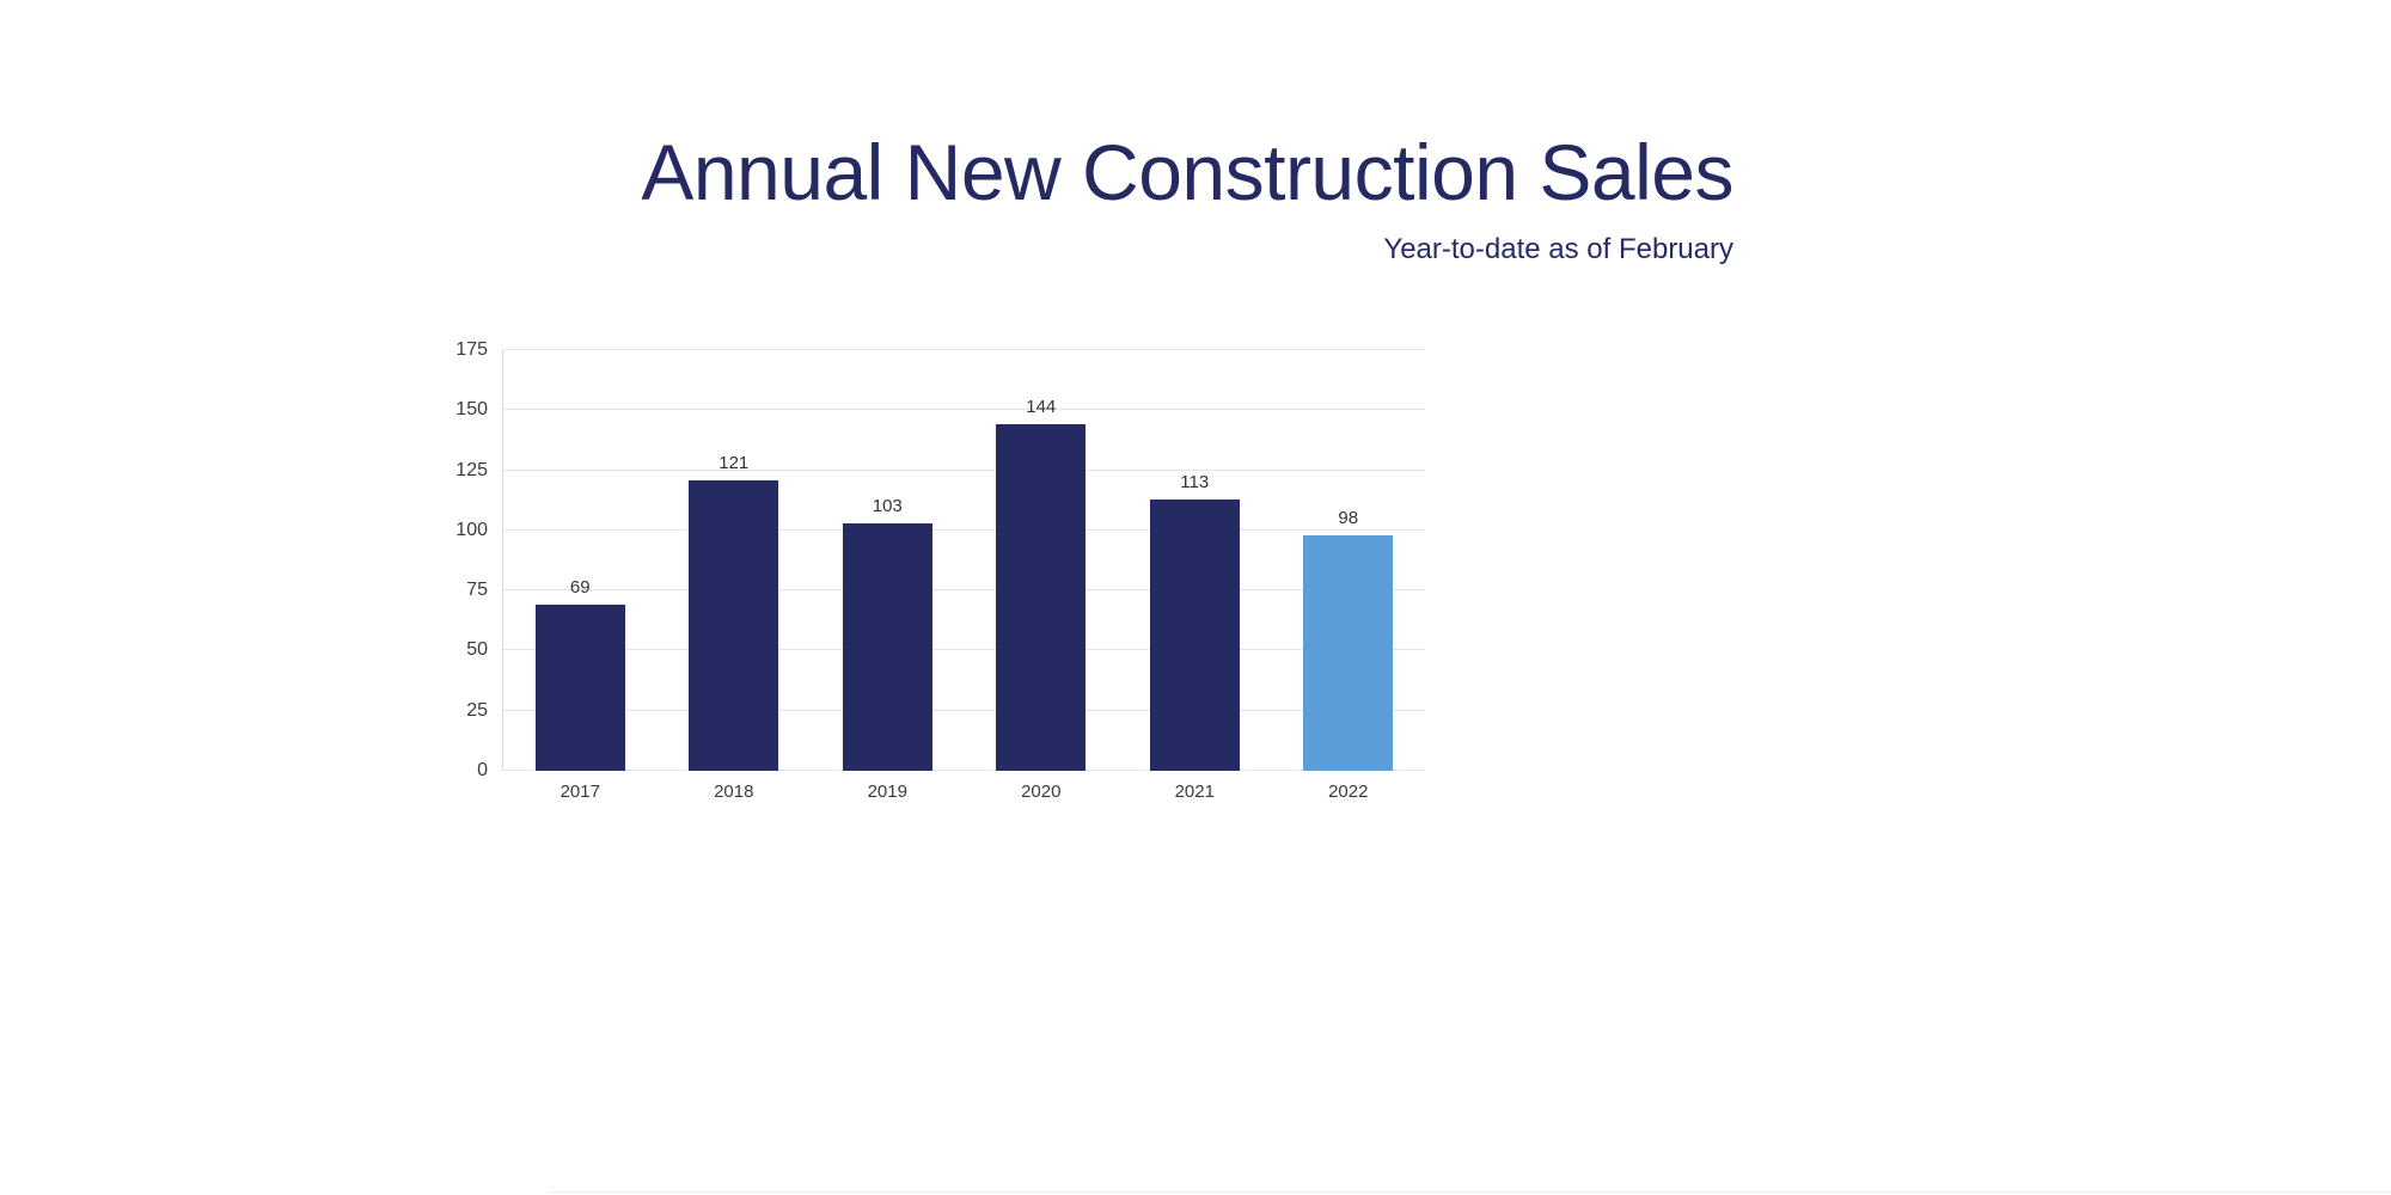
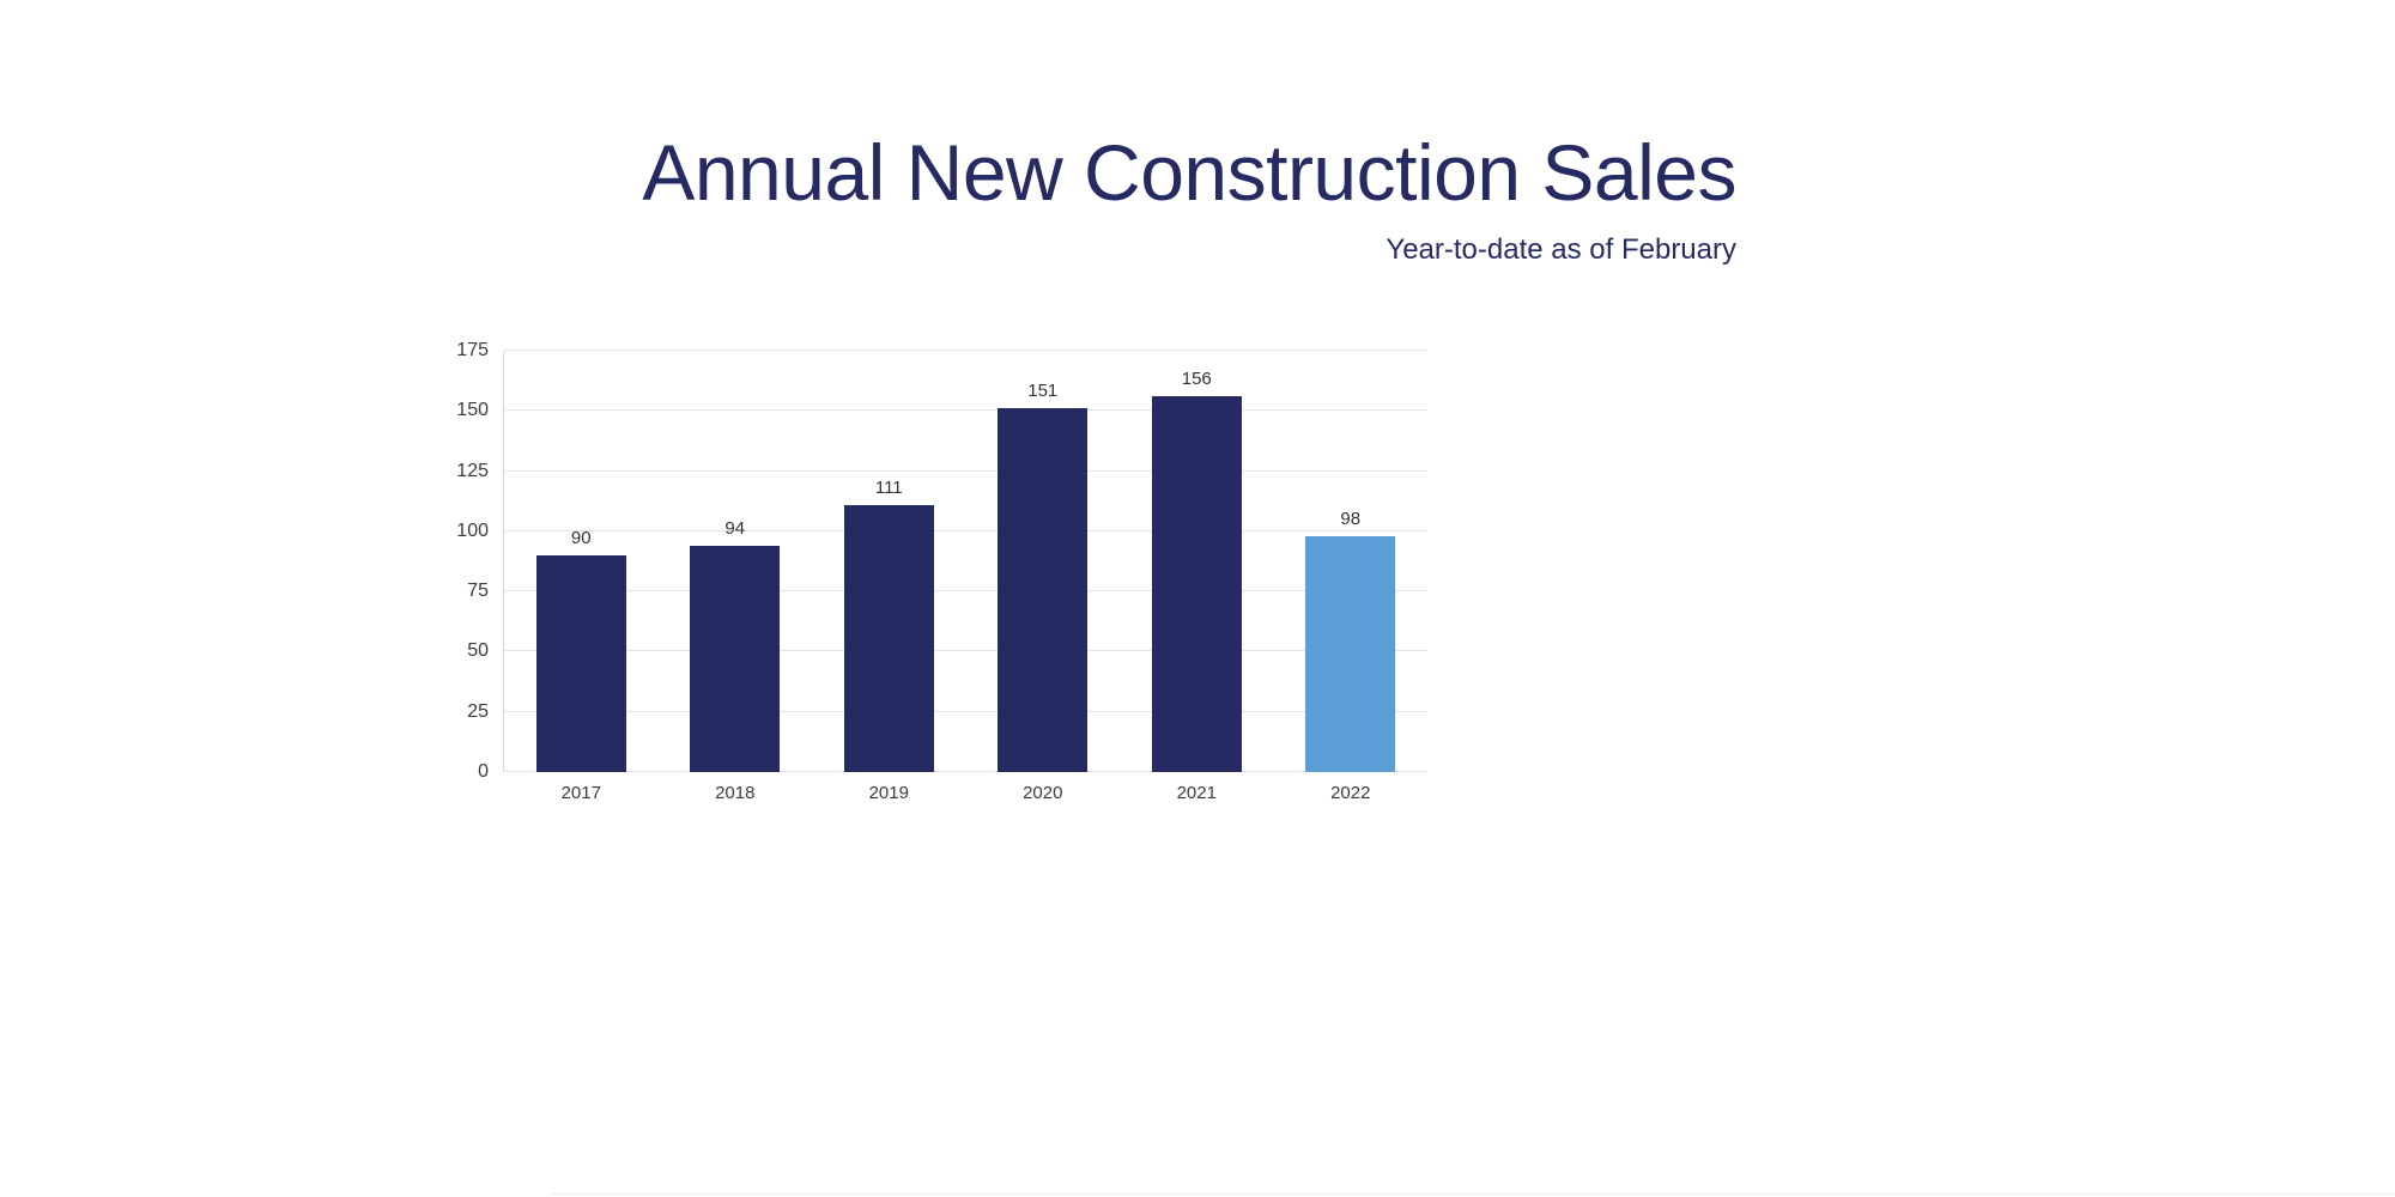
2017: 69 -> 90
2018: 121 -> 94
2019: 103 -> 111
2020: 144 -> 151
2021: 113 -> 156
